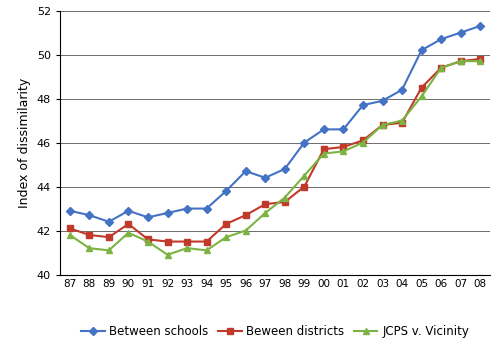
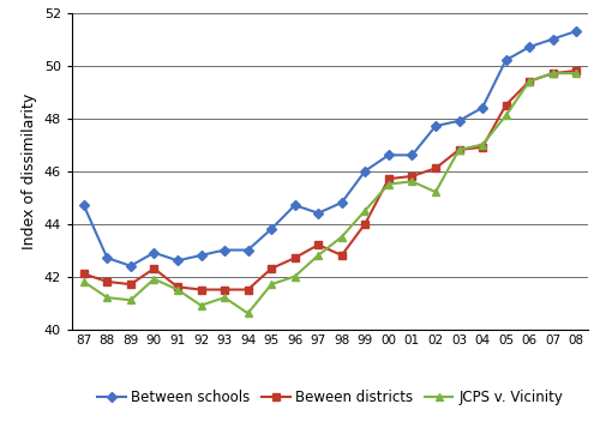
Between schools/87: 42.9 -> 44.7
JCPS v. Vicinity/94: 41.1 -> 40.6
Beween districts/98: 43.3 -> 42.8
JCPS v. Vicinity/02: 46.0 -> 45.2
